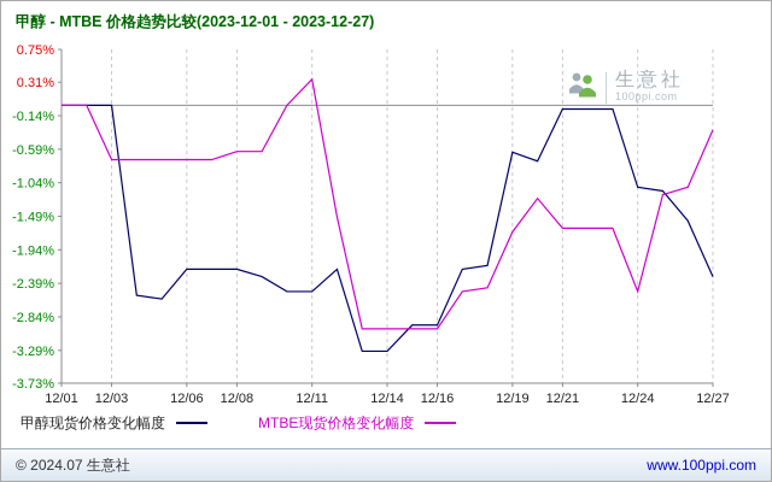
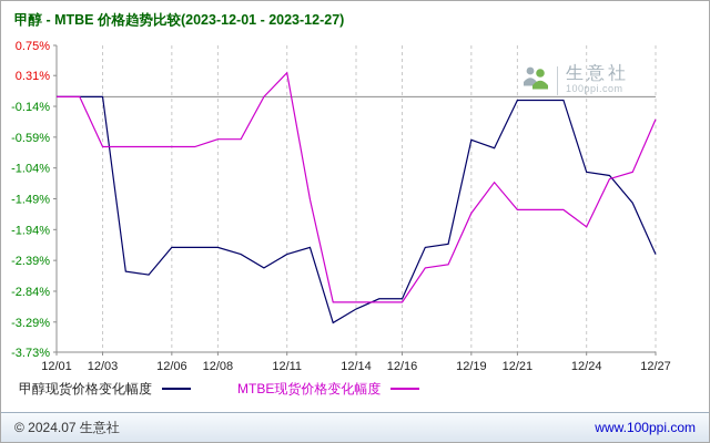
甲醇现货价格变化幅度/12/11: -2.5% -> -2.3%
甲醇现货价格变化幅度/12/14: -3.3% -> -3.1%
MTBE现货价格变化幅度/12/24: -2.5% -> -1.9%
